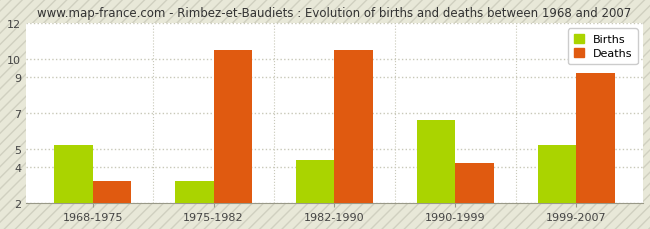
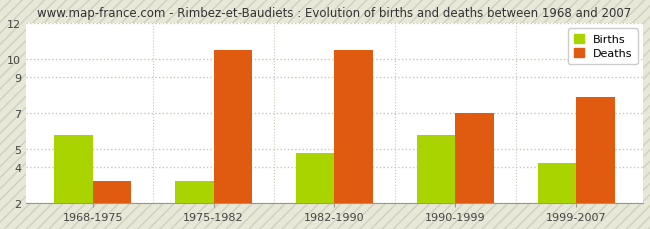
Births/1968-1975: 5.2 -> 5.8
Births/1982-1990: 4.4 -> 4.8
Births/1990-1999: 6.6 -> 5.8
Deaths/1990-1999: 4.2 -> 7.0
Births/1999-2007: 5.2 -> 4.2
Deaths/1999-2007: 9.2 -> 7.9
